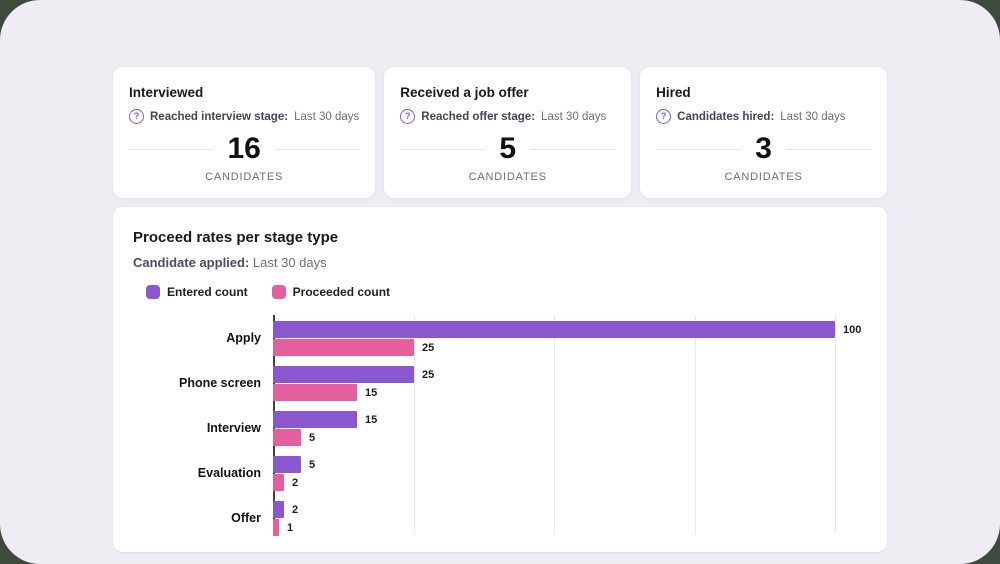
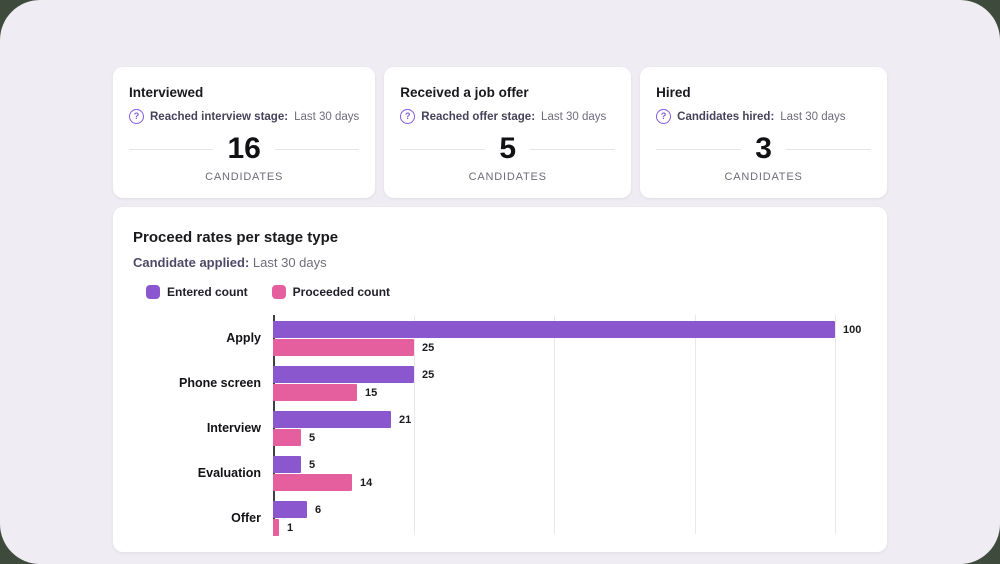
Entered count/Interview: 15 -> 21
Proceeded count/Evaluation: 2 -> 14
Entered count/Offer: 2 -> 6
